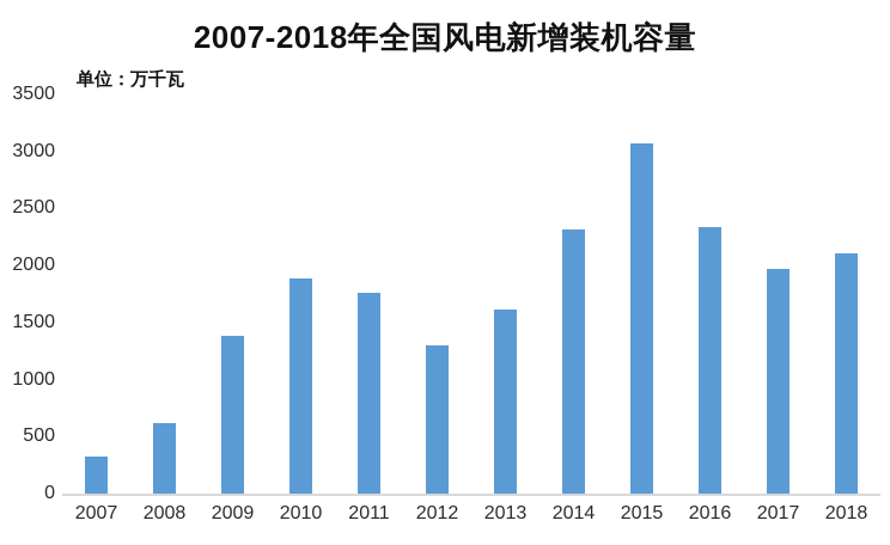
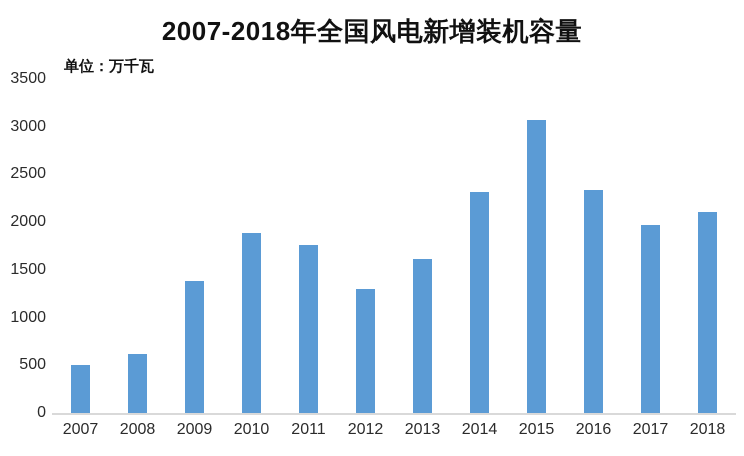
2007: 300 -> 500
